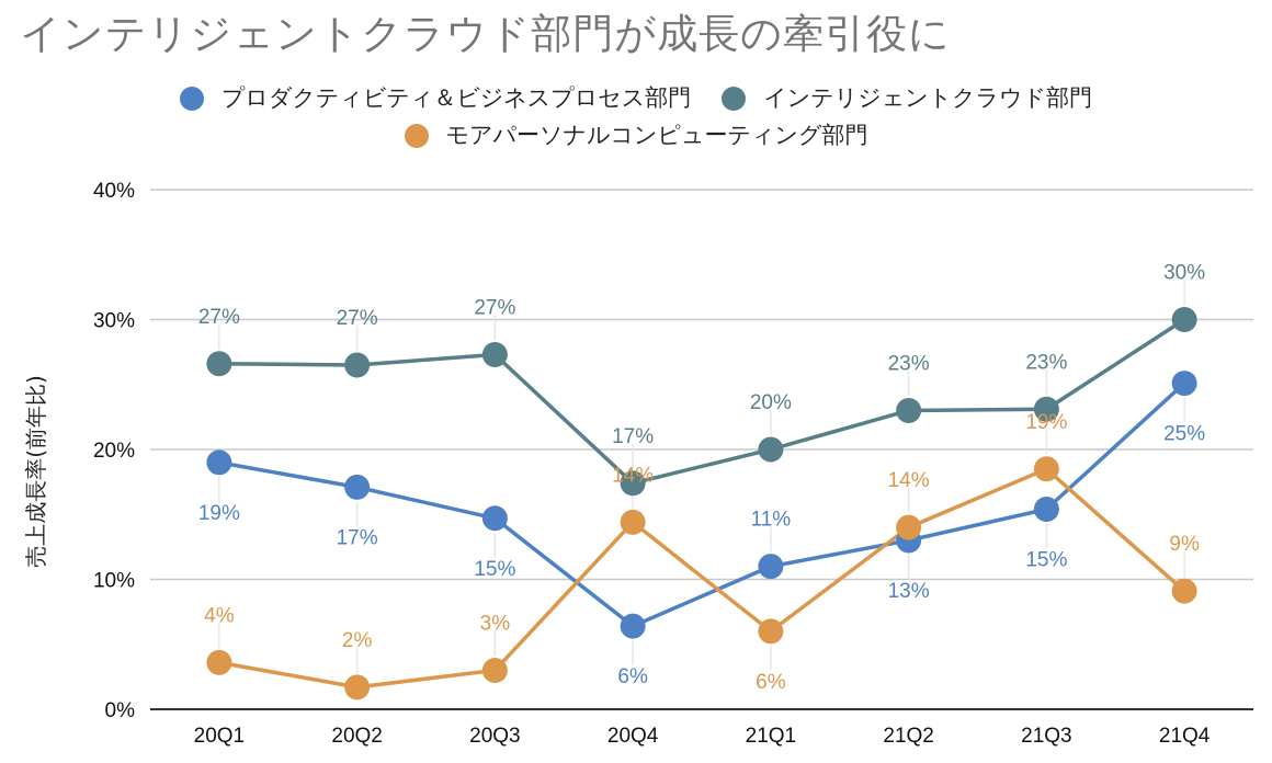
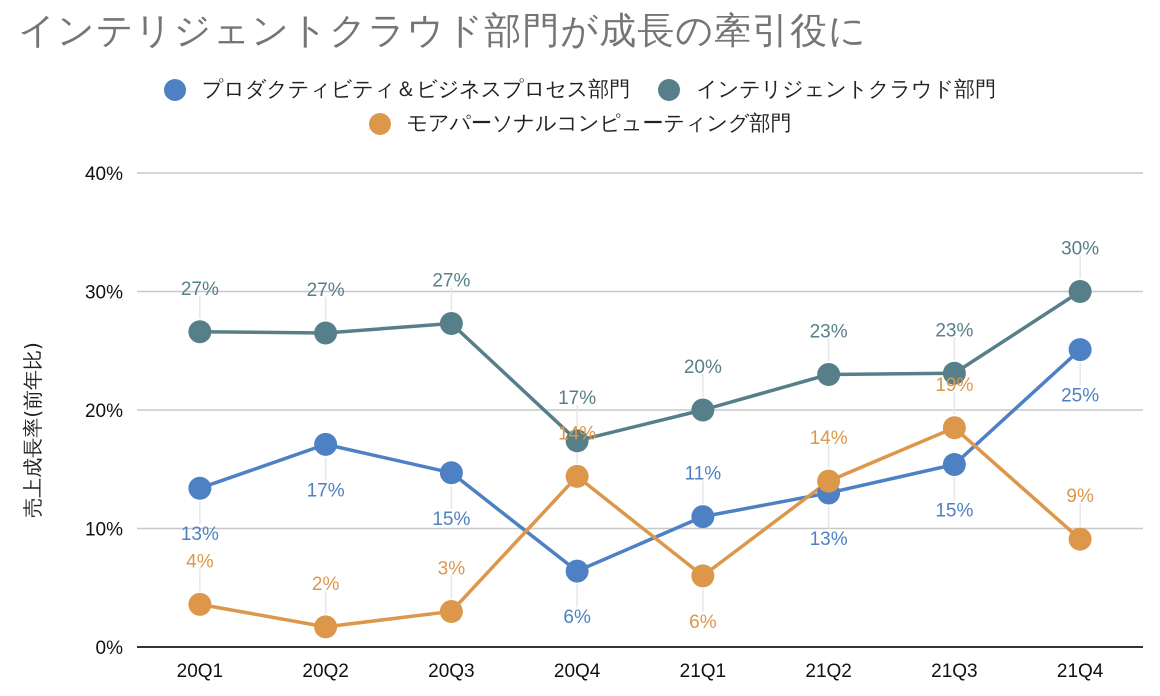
プロダクティビティ＆ビジネスプロセス部門/20Q1: 19% -> 13%
